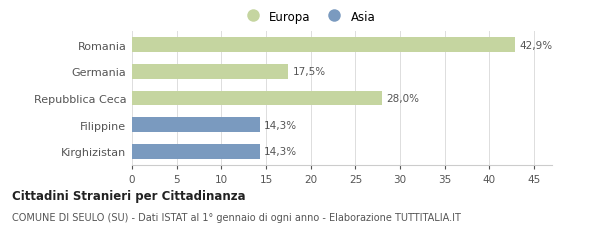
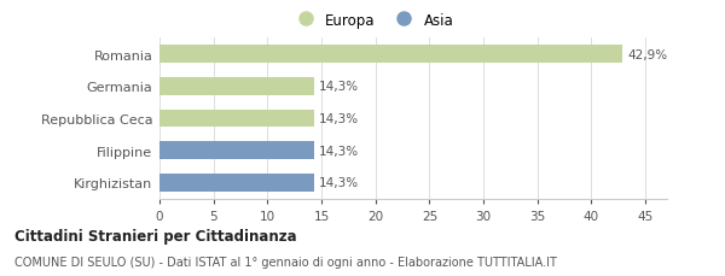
Germania: 17,5% -> 14,3%
Repubblica Ceca: 28,0% -> 14,3%
